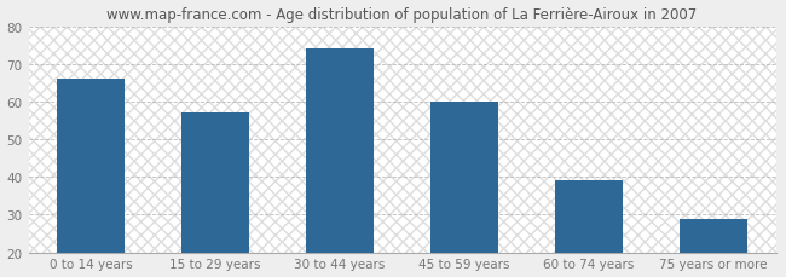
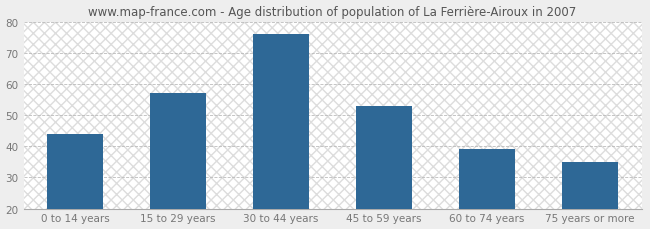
0 to 14 years: 66 -> 44
30 to 44 years: 74 -> 76
45 to 59 years: 60 -> 53
75 years or more: 29 -> 35
